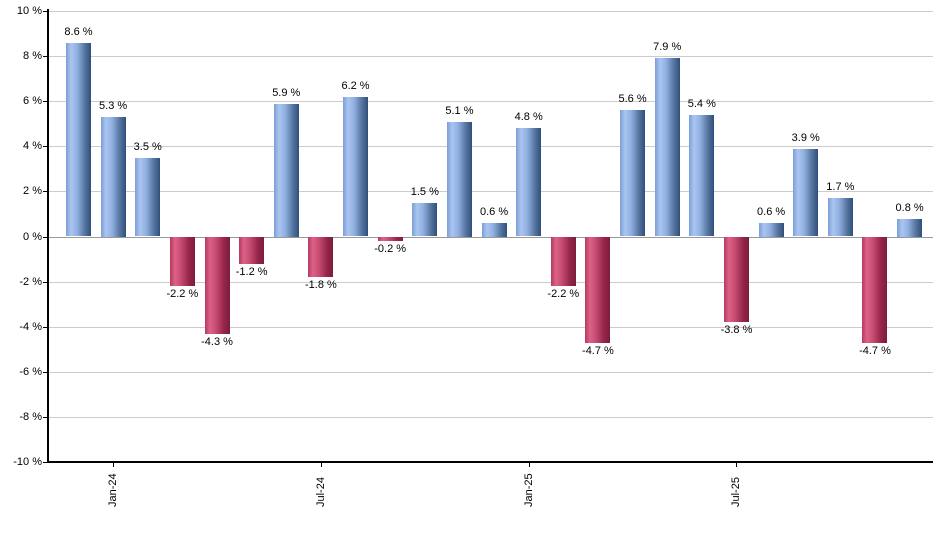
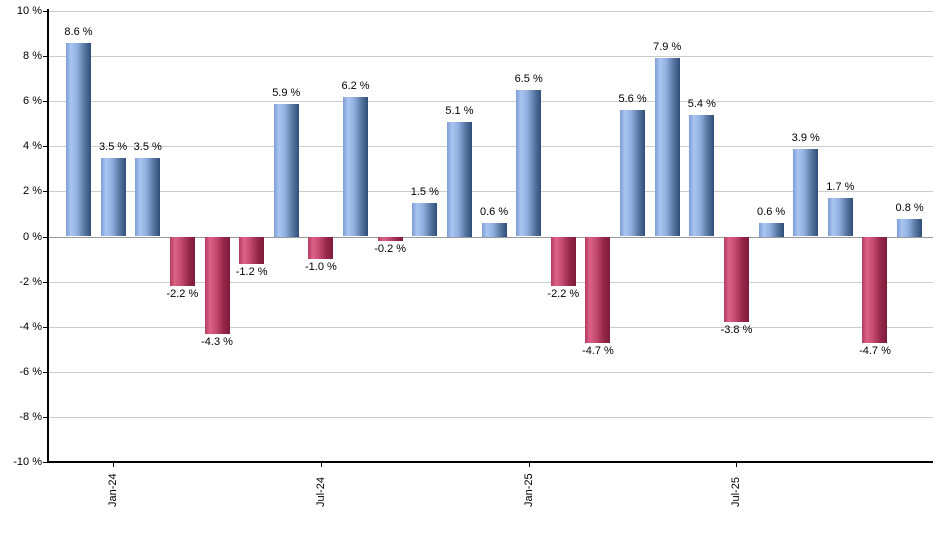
Jan-24: 5.3 -> 3.5
Jul-24: -1.8 -> -1.0
Jan-25: 4.8 -> 6.5
